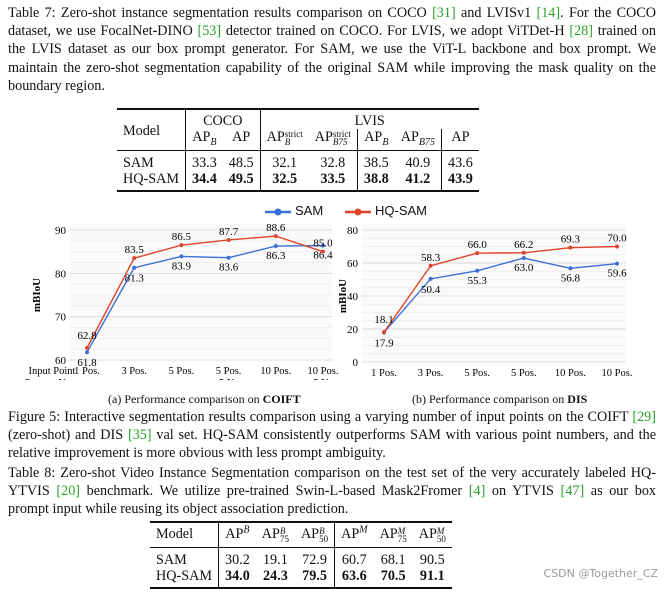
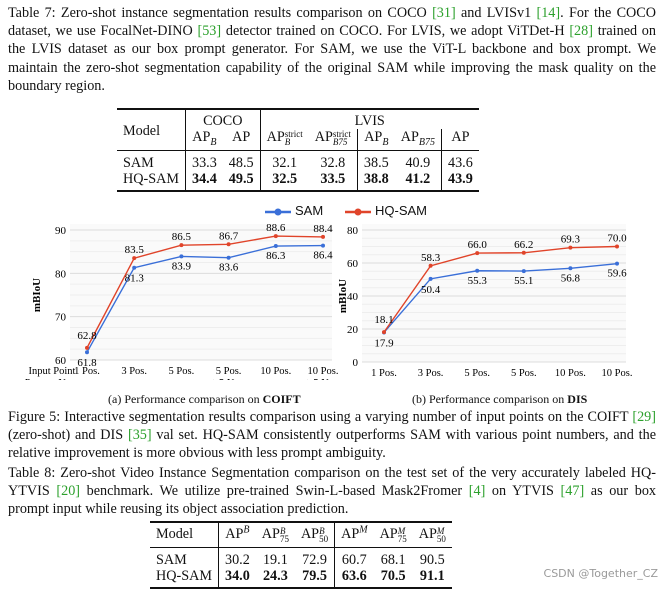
(a) Performance comparison on COIFT/HQ-SAM/5 Pos. + 5 Neg.: 87.7 -> 86.7
(a) Performance comparison on COIFT/HQ-SAM/10 Pos. + 5 Neg.: 85.0 -> 88.4
(b) Performance comparison on DIS/SAM/5 Pos. + 5 Neg.: 63.0 -> 55.1
